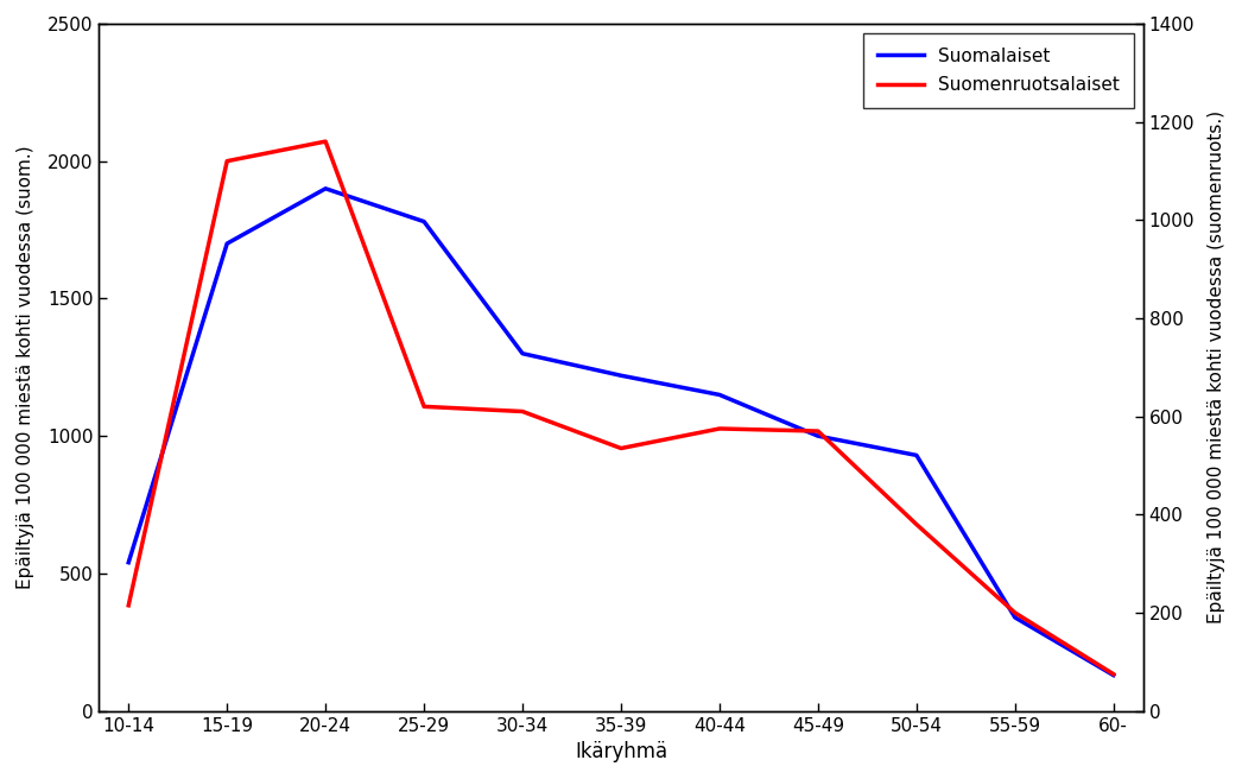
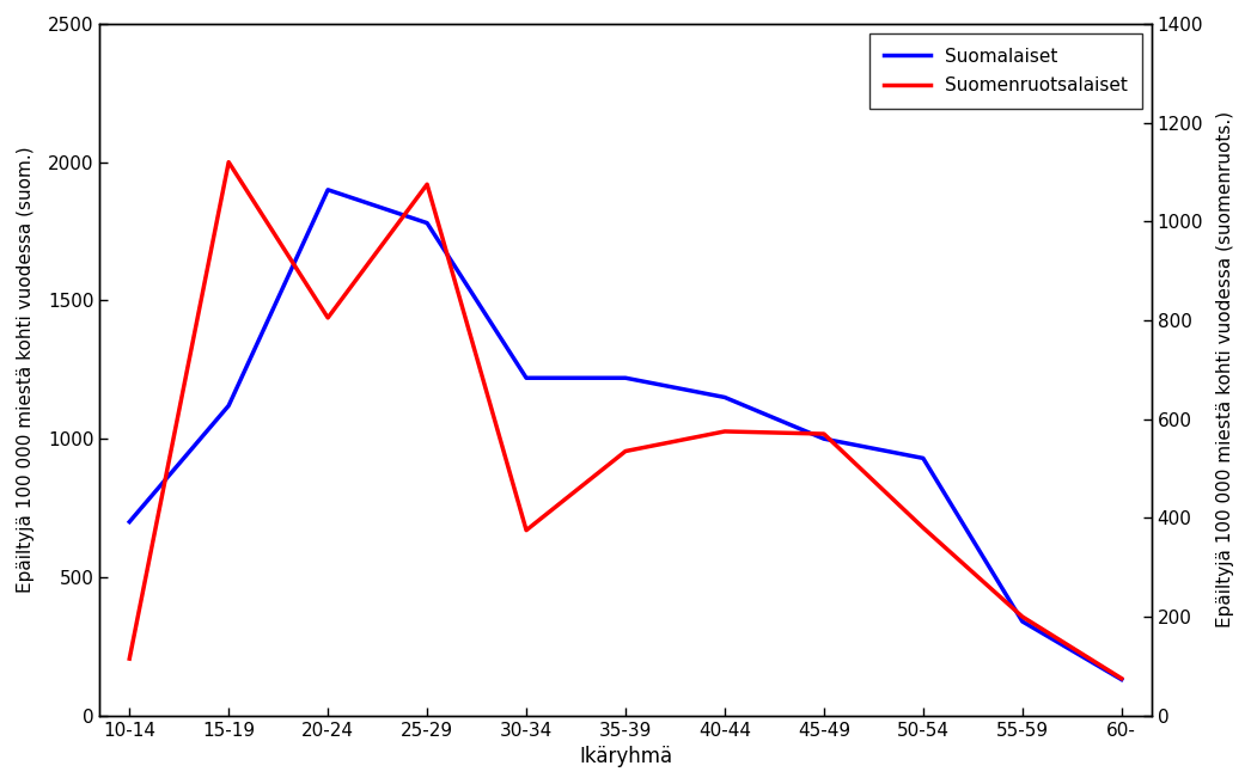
Suomalaiset/10-14: 540 -> 700
Suomenruotsalaiset/10-14: 215 -> 115
Suomalaiset/15-19: 1700 -> 1120
Suomenruotsalaiset/20-24: 1160 -> 805
Suomenruotsalaiset/25-29: 620 -> 1075
Suomalaiset/30-34: 1300 -> 1220
Suomenruotsalaiset/30-34: 610 -> 375
